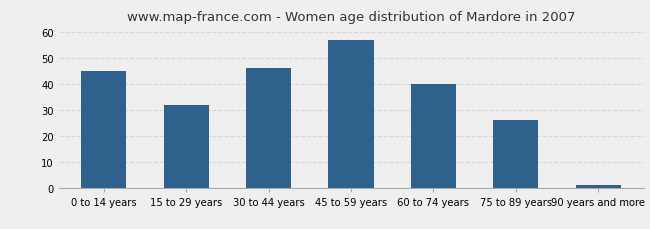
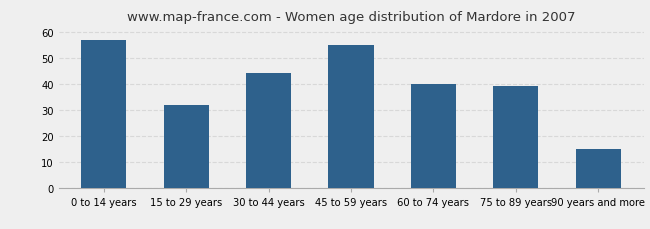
0 to 14 years: 45 -> 57
30 to 44 years: 46 -> 44
45 to 59 years: 57 -> 55
75 to 89 years: 26 -> 39
90 years and more: 1 -> 15
